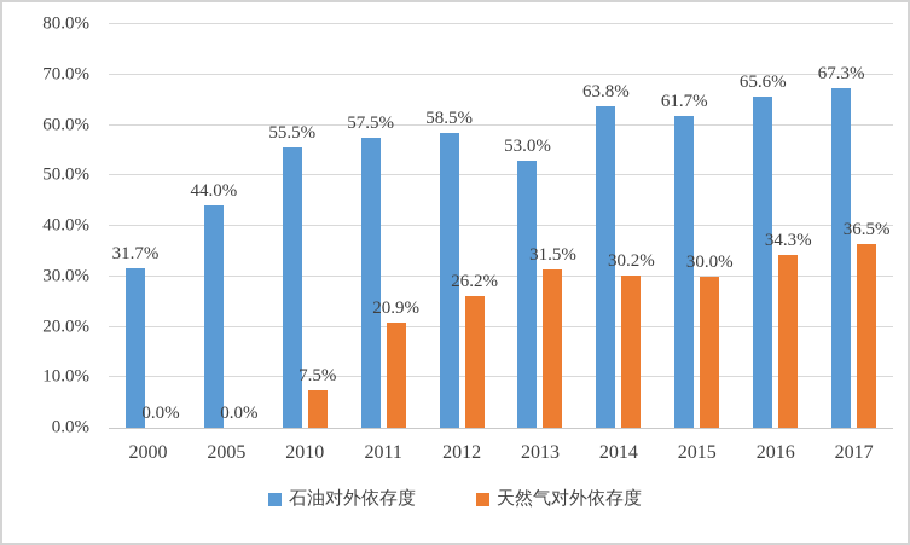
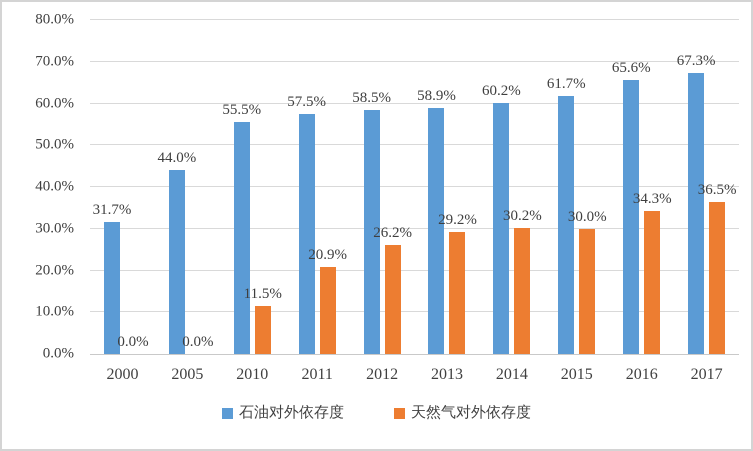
天然气对外依存度/2010: 7.5% -> 11.5%
石油对外依存度/2013: 53.0% -> 58.9%
天然气对外依存度/2013: 31.5% -> 29.2%
石油对外依存度/2014: 63.8% -> 60.2%
